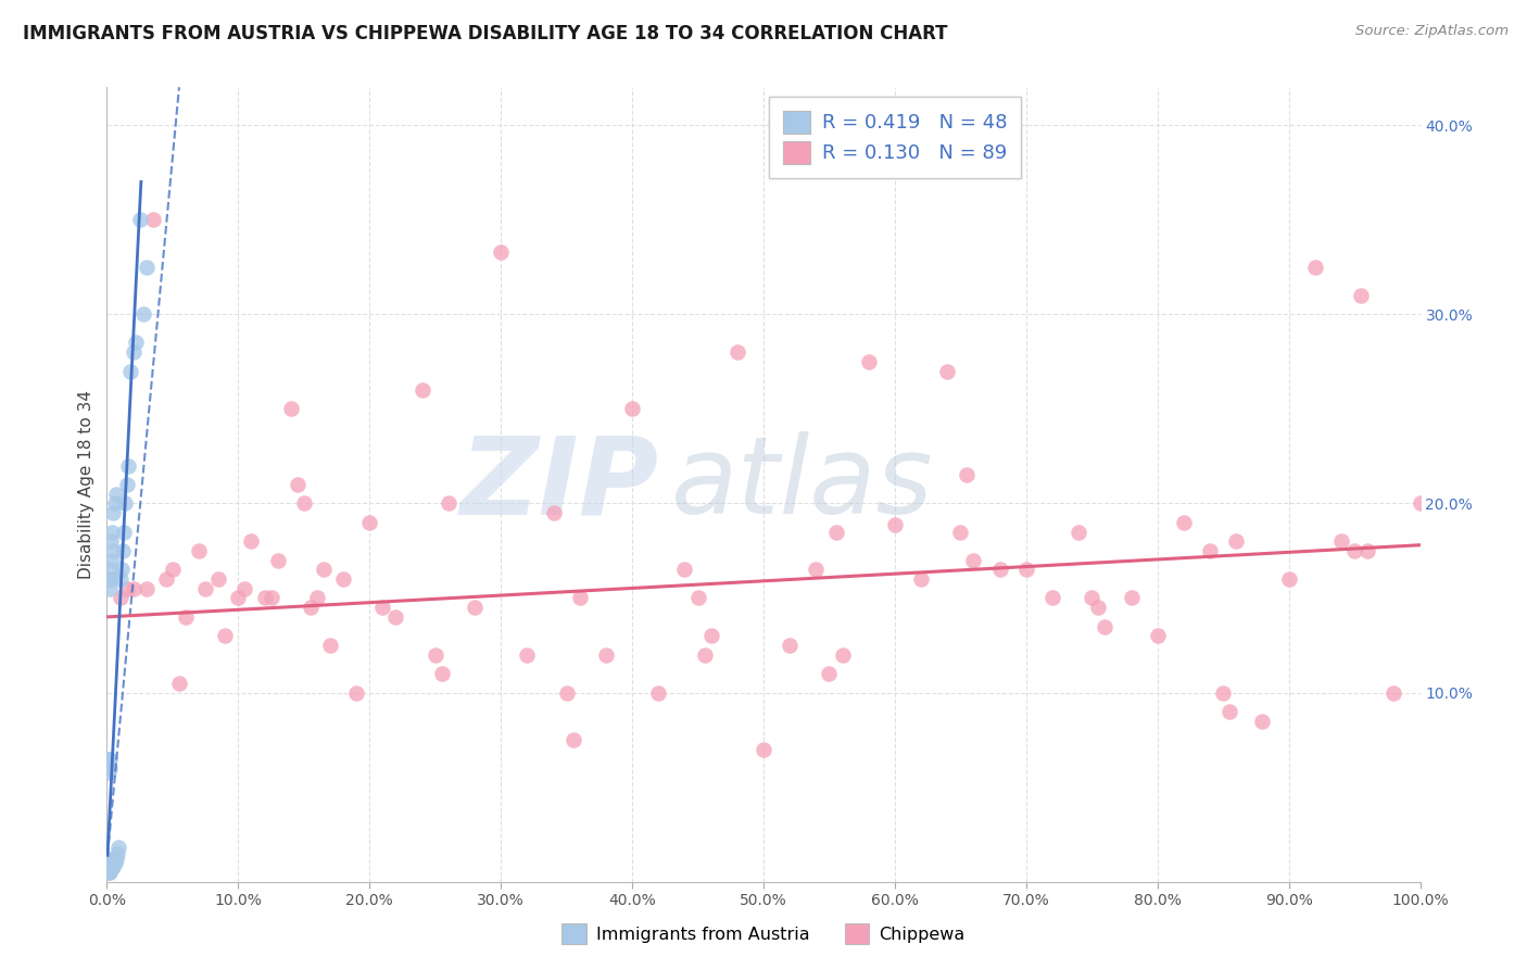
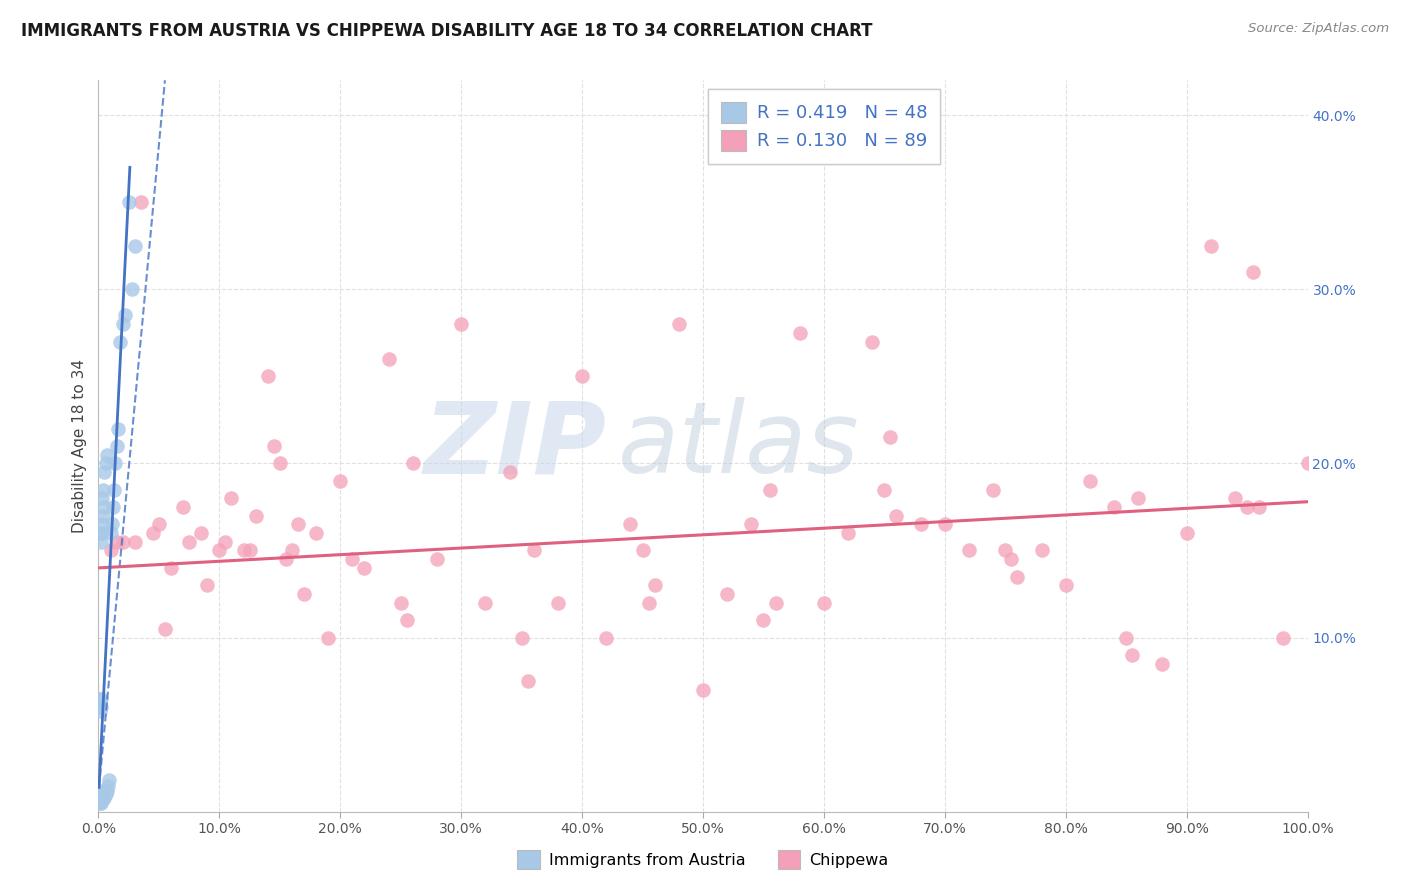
Chippewa/30.0%: 33.3% -> 28.0%
Chippewa/60.0%: 18.9% -> 12.0%
